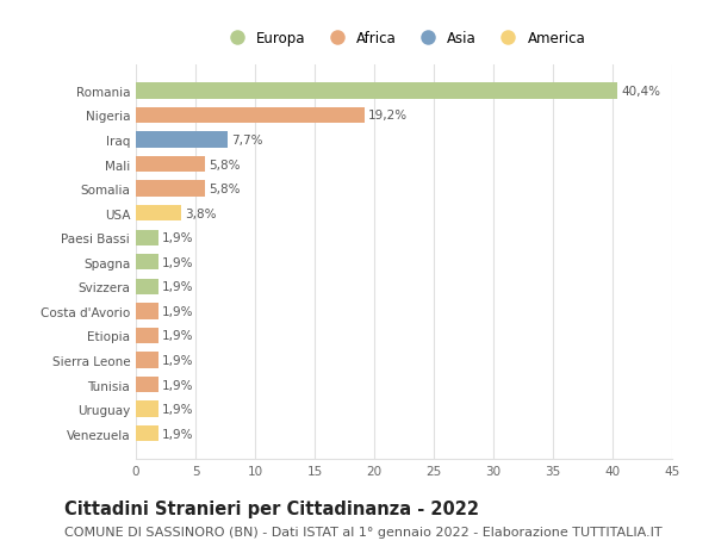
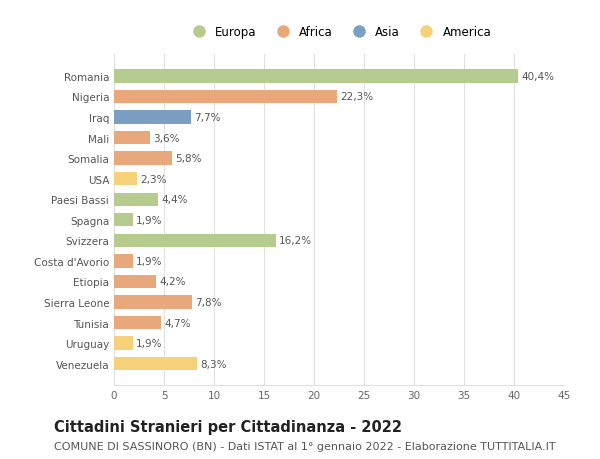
Nigeria: 19,2% -> 22,3%
Mali: 5,8% -> 3,6%
USA: 3,8% -> 2,3%
Paesi Bassi: 1,9% -> 4,4%
Svizzera: 1,9% -> 16,2%
Etiopia: 1,9% -> 4,2%
Sierra Leone: 1,9% -> 7,8%
Tunisia: 1,9% -> 4,7%
Venezuela: 1,9% -> 8,3%
